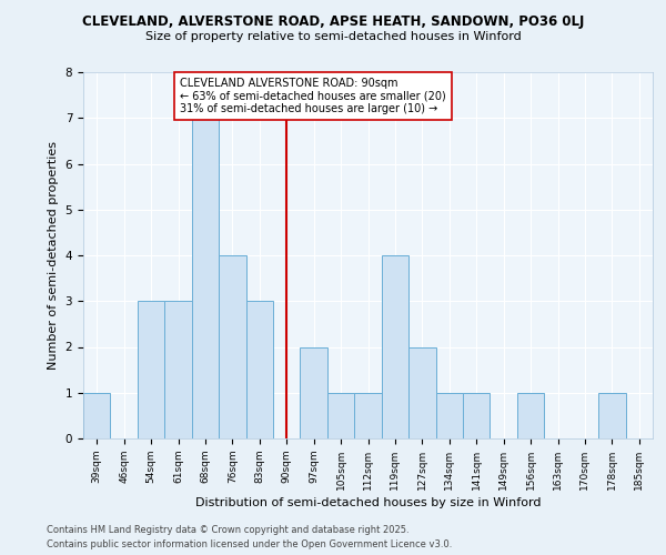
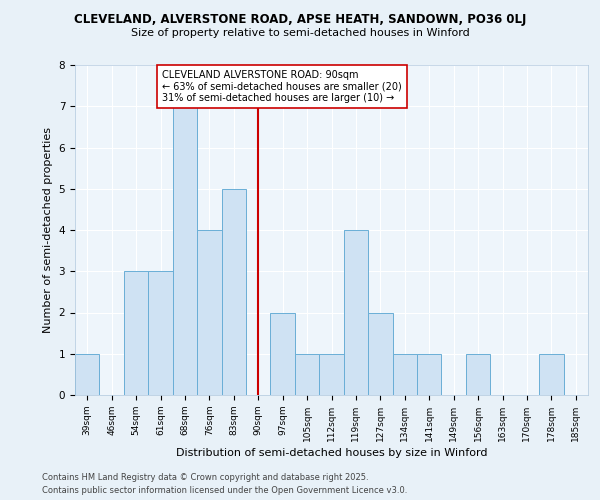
83sqm: 3 -> 5
